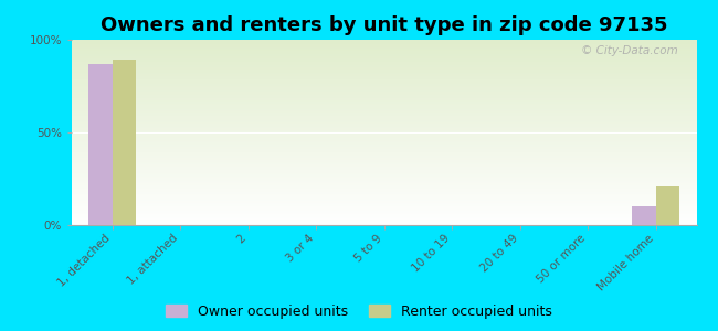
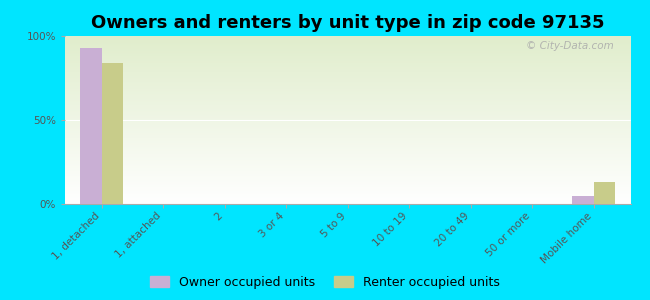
Owner occupied units/1, detached: 87% -> 93%
Renter occupied units/1, detached: 89% -> 84%
Owner occupied units/Mobile home: 10% -> 5%
Renter occupied units/Mobile home: 21% -> 13%
